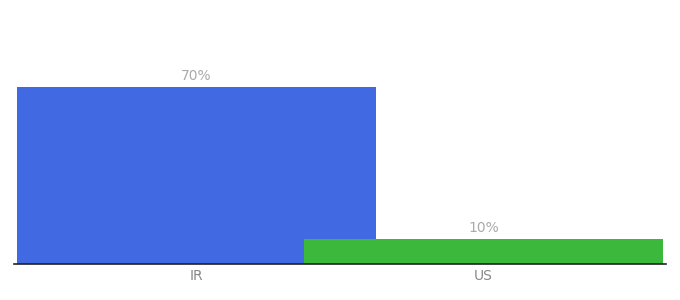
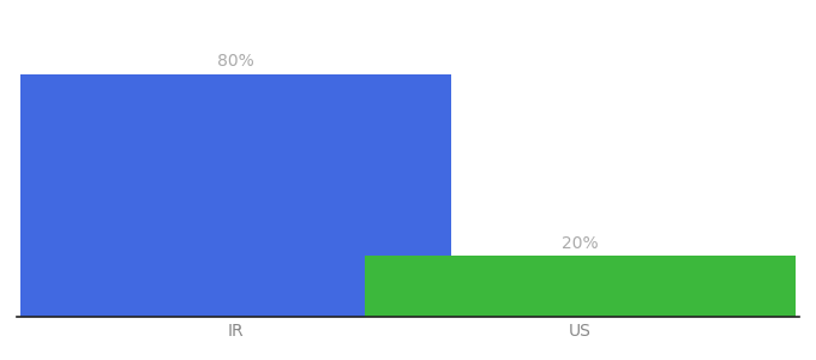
IR: 70% -> 80%
US: 10% -> 20%
